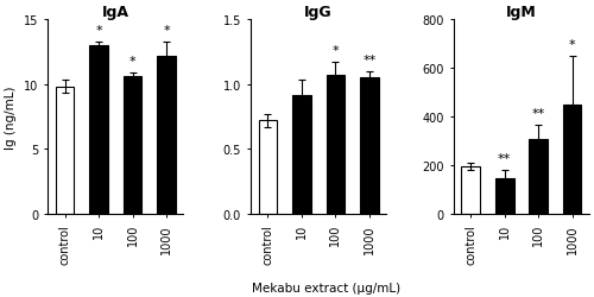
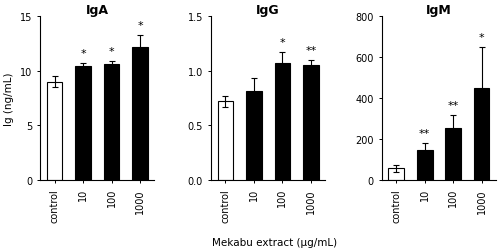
IgA/control: 9.8 -> 9.0
IgA/10: 13.0 -> 10.4
IgG/10: 0.91 -> 0.81
IgM/control: 195 -> 55
IgM/100: 305 -> 255
